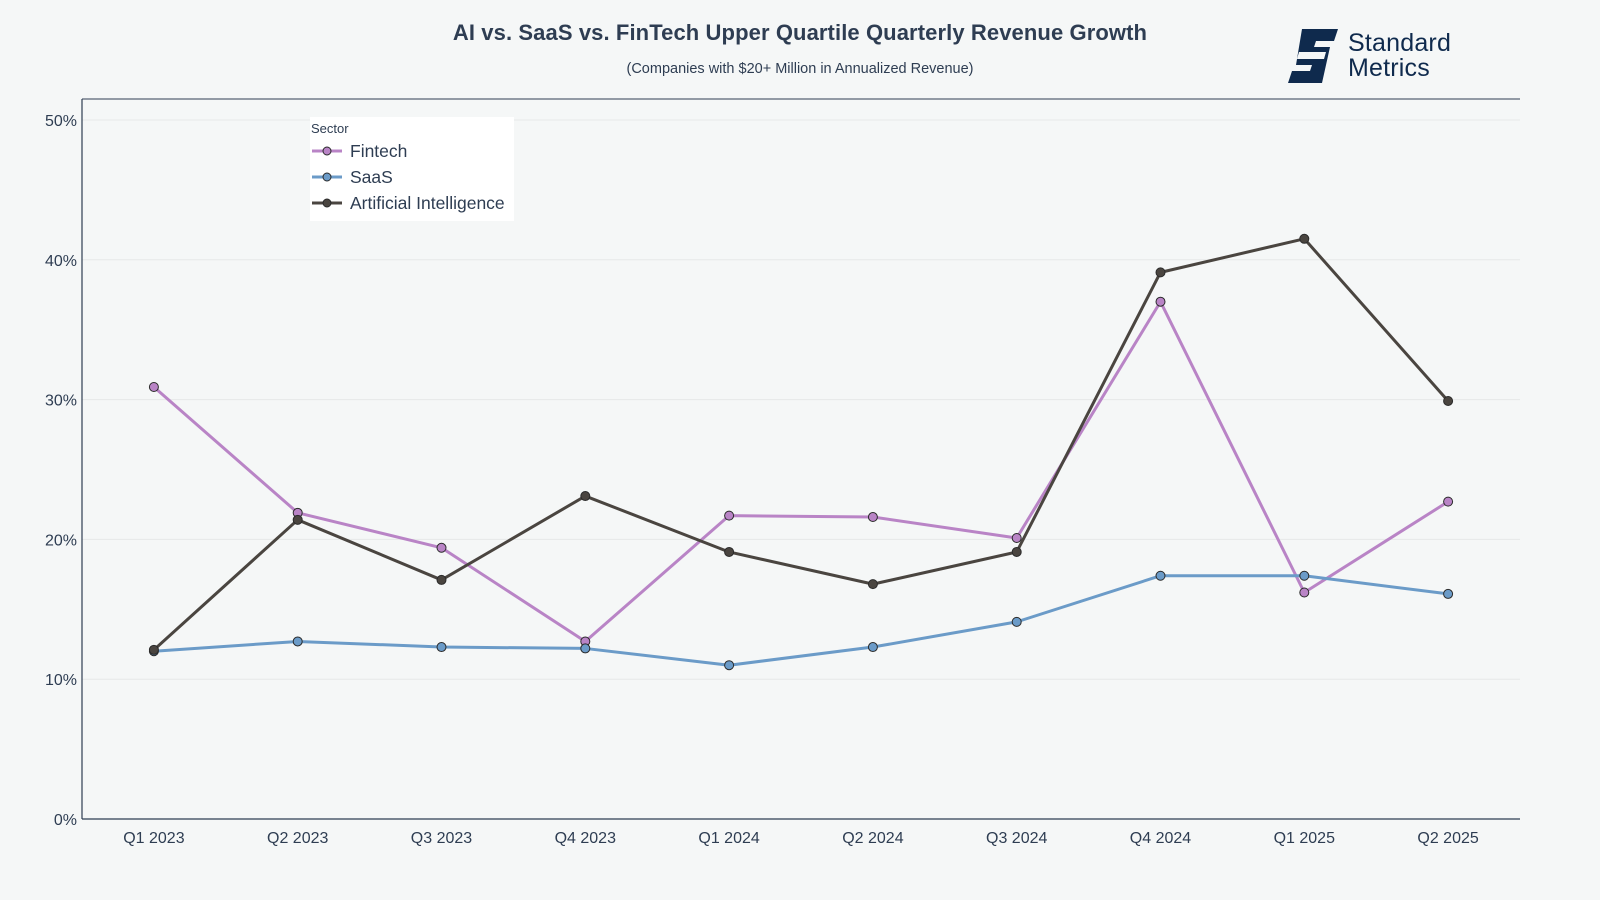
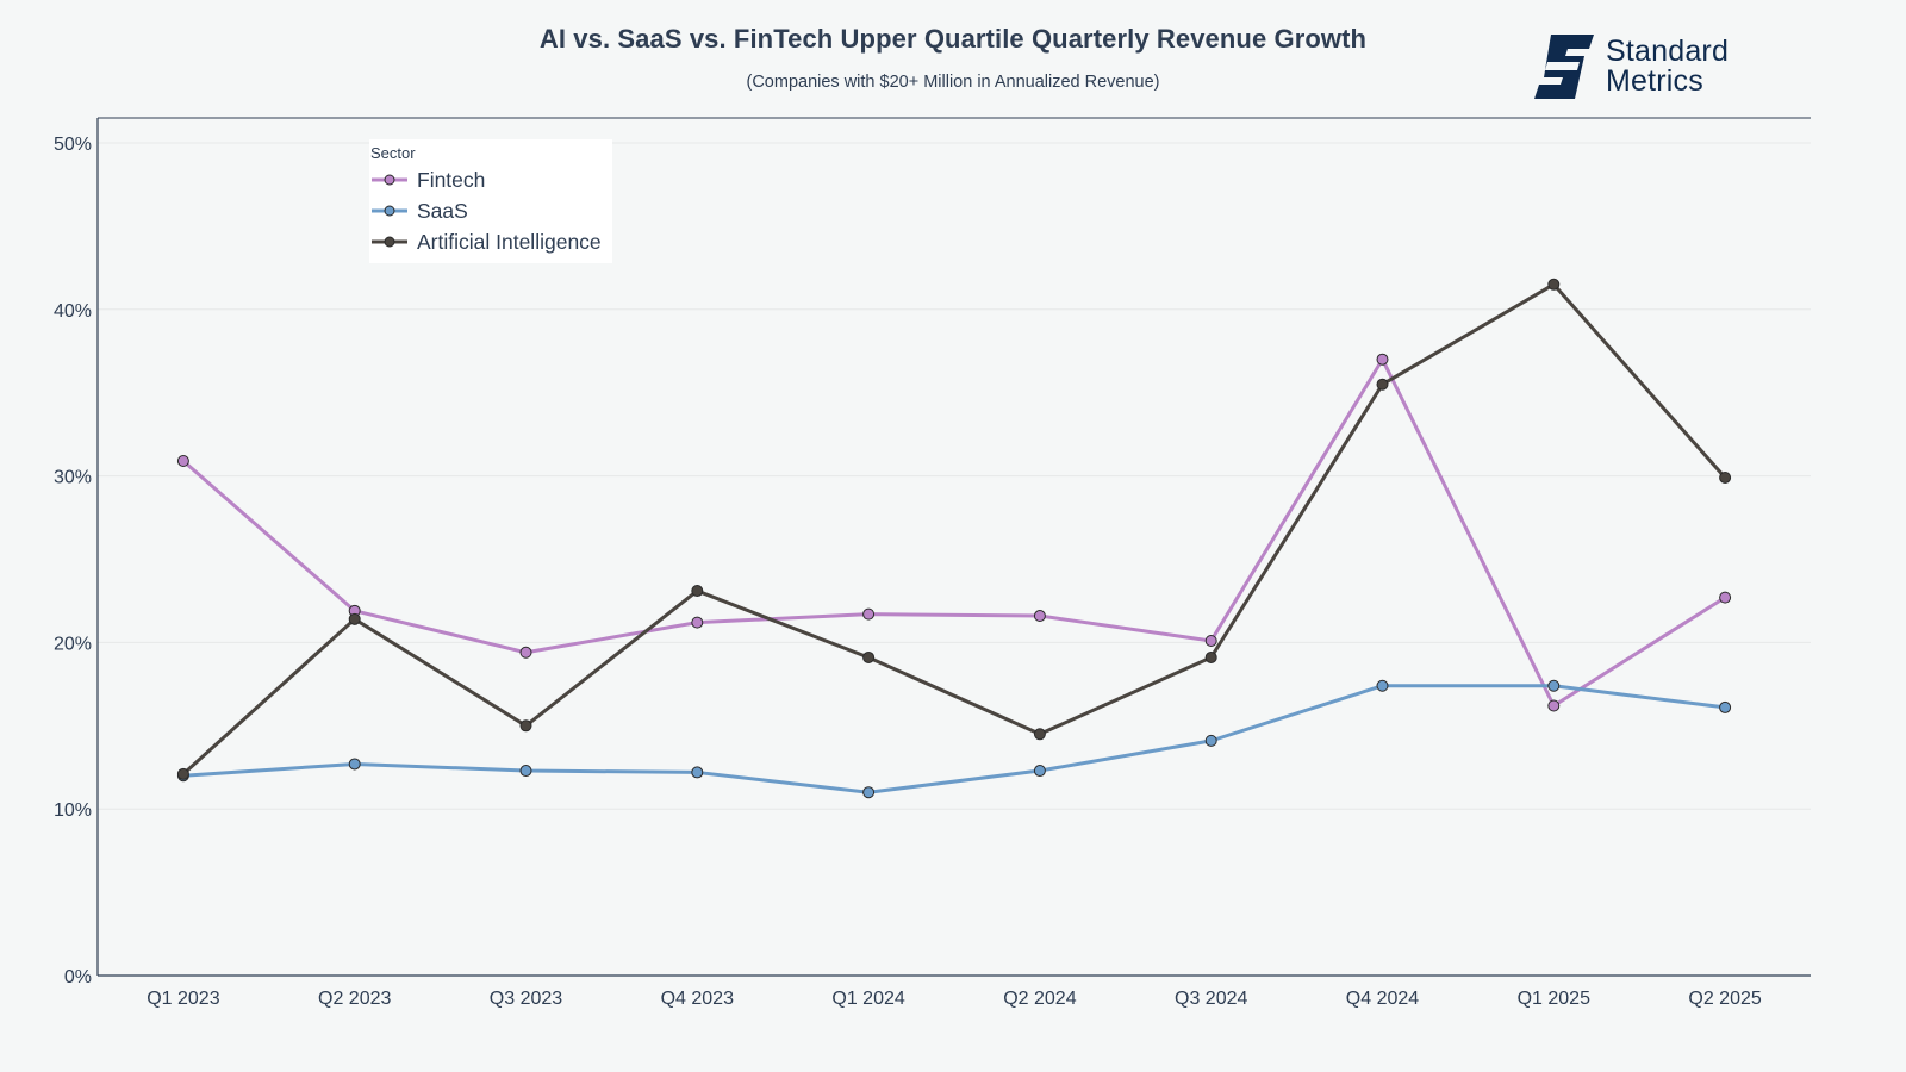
Artificial Intelligence/Q3 2023: 17.1% -> 15.0%
Fintech/Q4 2023: 12.7% -> 21.2%
Artificial Intelligence/Q2 2024: 16.8% -> 14.5%
Artificial Intelligence/Q4 2024: 39.1% -> 35.5%
